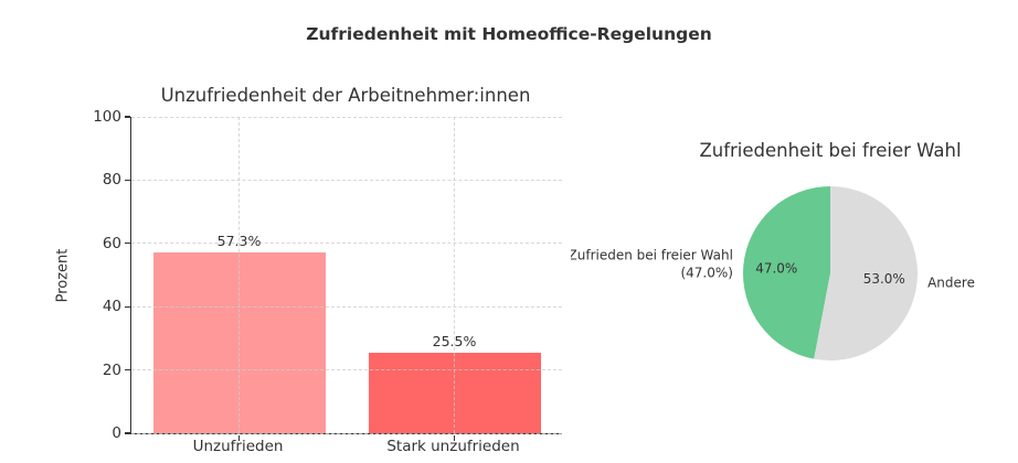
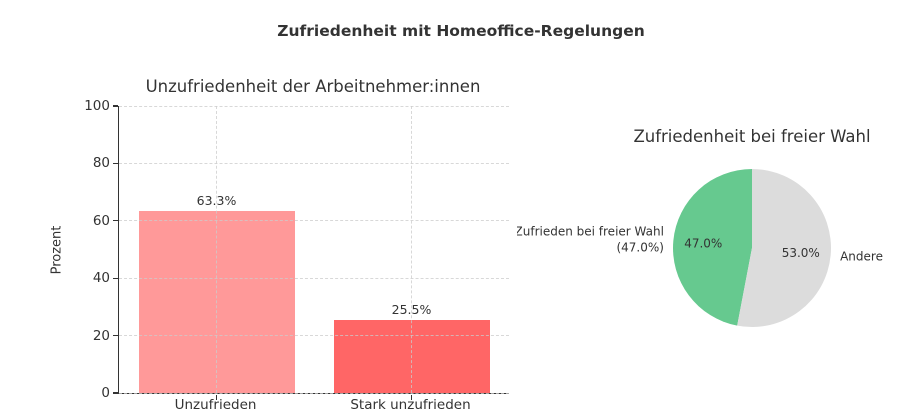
Unzufriedenheit der Arbeitnehmer:innen/Unzufrieden: 57.3% -> 63.3%
